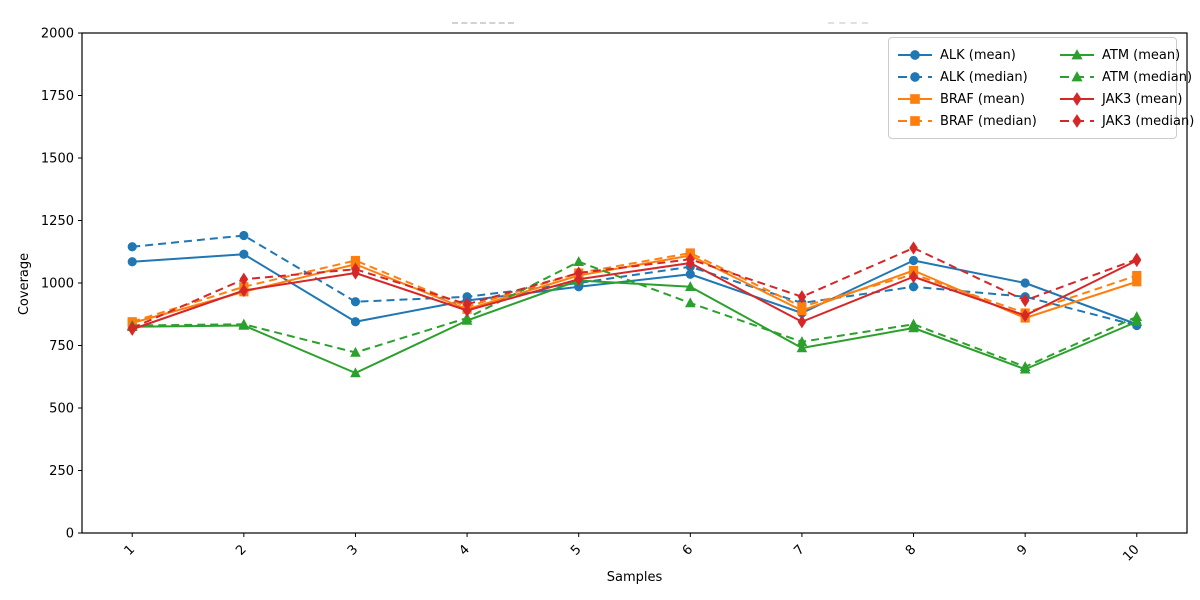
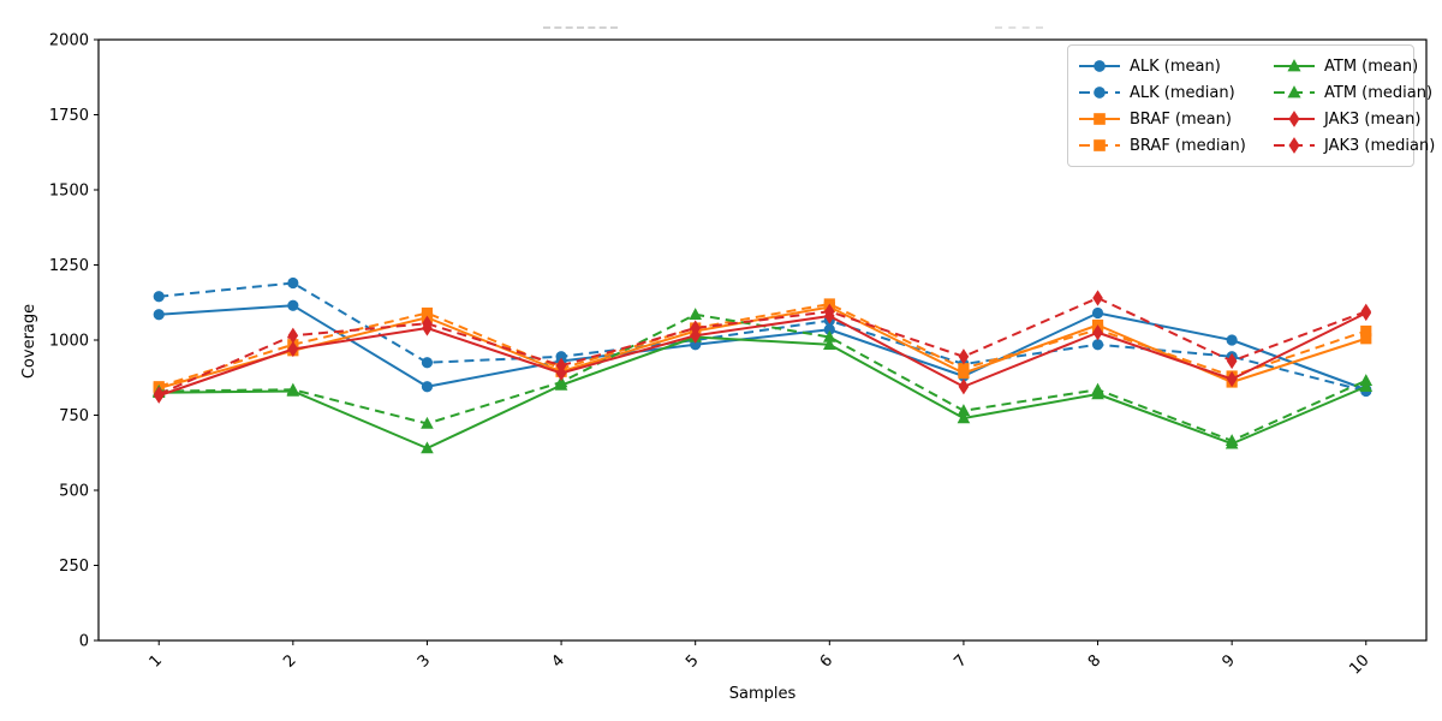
ATM (median)/6: 920 -> 1010
